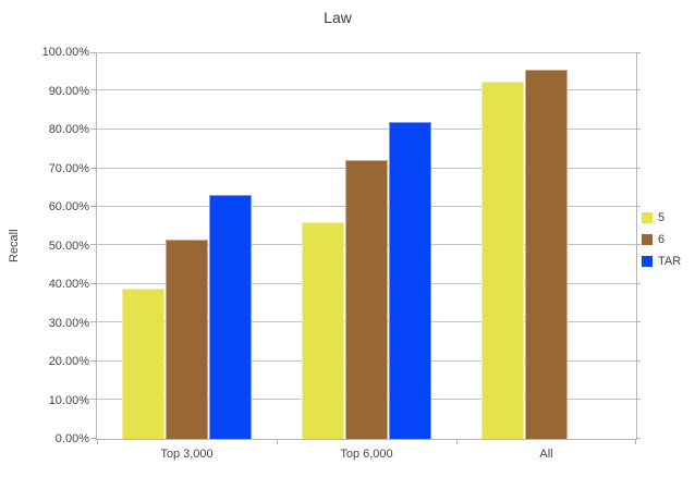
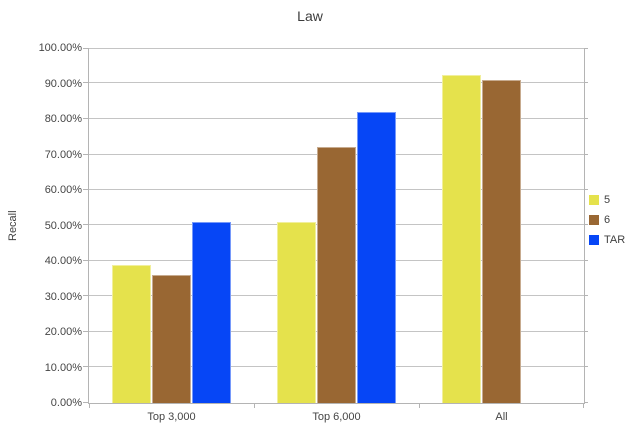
6/Top 3,000: 52% -> 36%
TAR/Top 3,000: 63% -> 51%
5/Top 6,000: 56% -> 51%
6/All: 96% -> 91%
